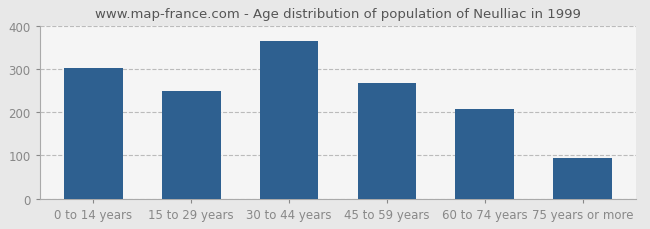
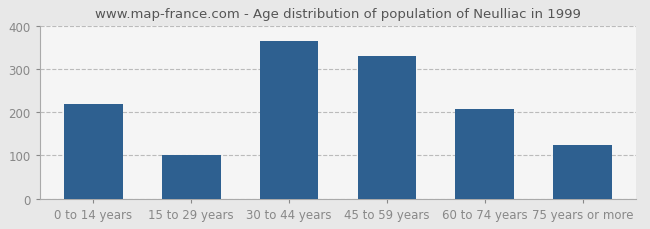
0 to 14 years: 301 -> 220
15 to 29 years: 249 -> 100
45 to 59 years: 268 -> 330
75 years or more: 94 -> 125
